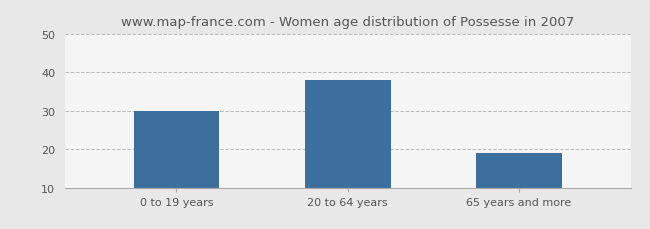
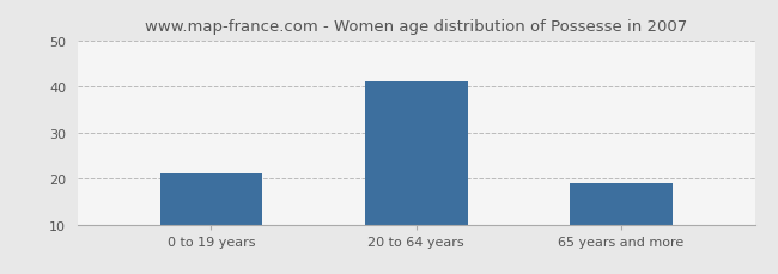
0 to 19 years: 30 -> 21
20 to 64 years: 38 -> 41
